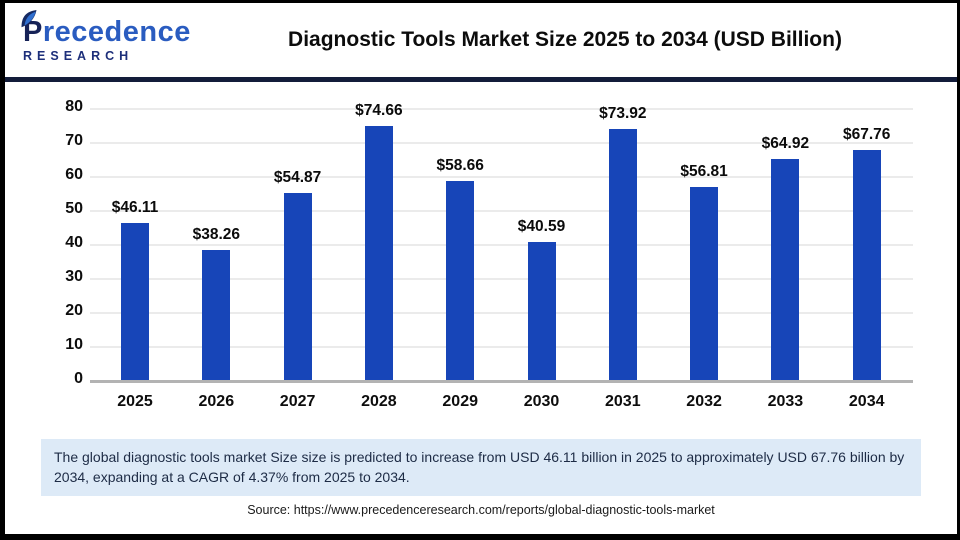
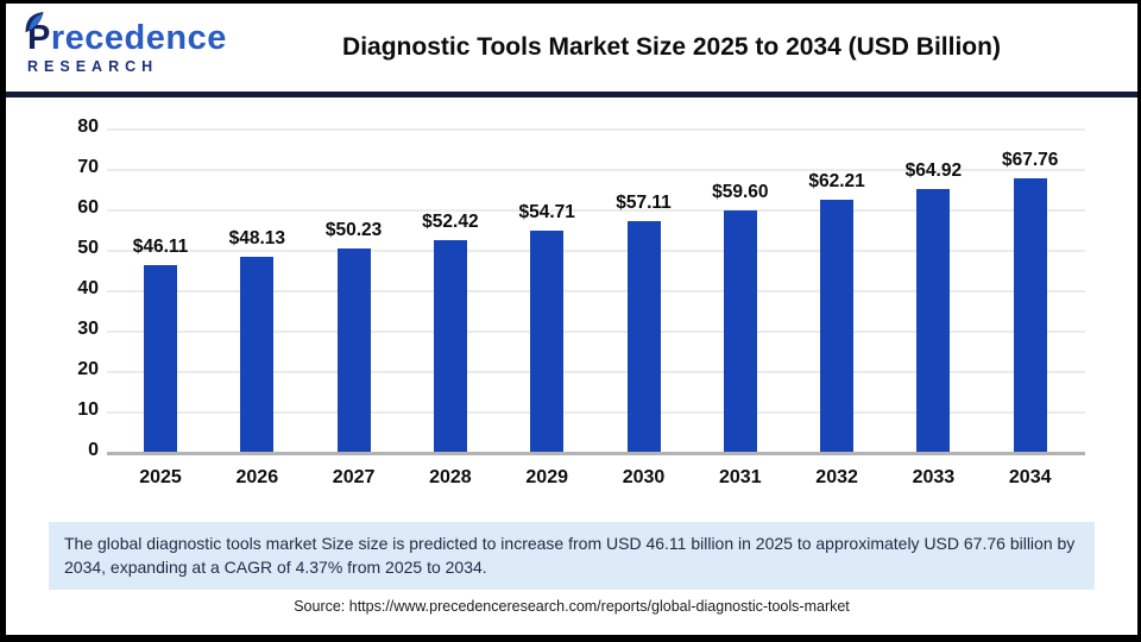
2026: $38.26 -> $48.13
2027: $54.87 -> $50.23
2028: $74.66 -> $52.42
2029: $58.66 -> $54.71
2030: $40.59 -> $57.11
2031: $73.92 -> $59.60
2032: $56.81 -> $62.21
